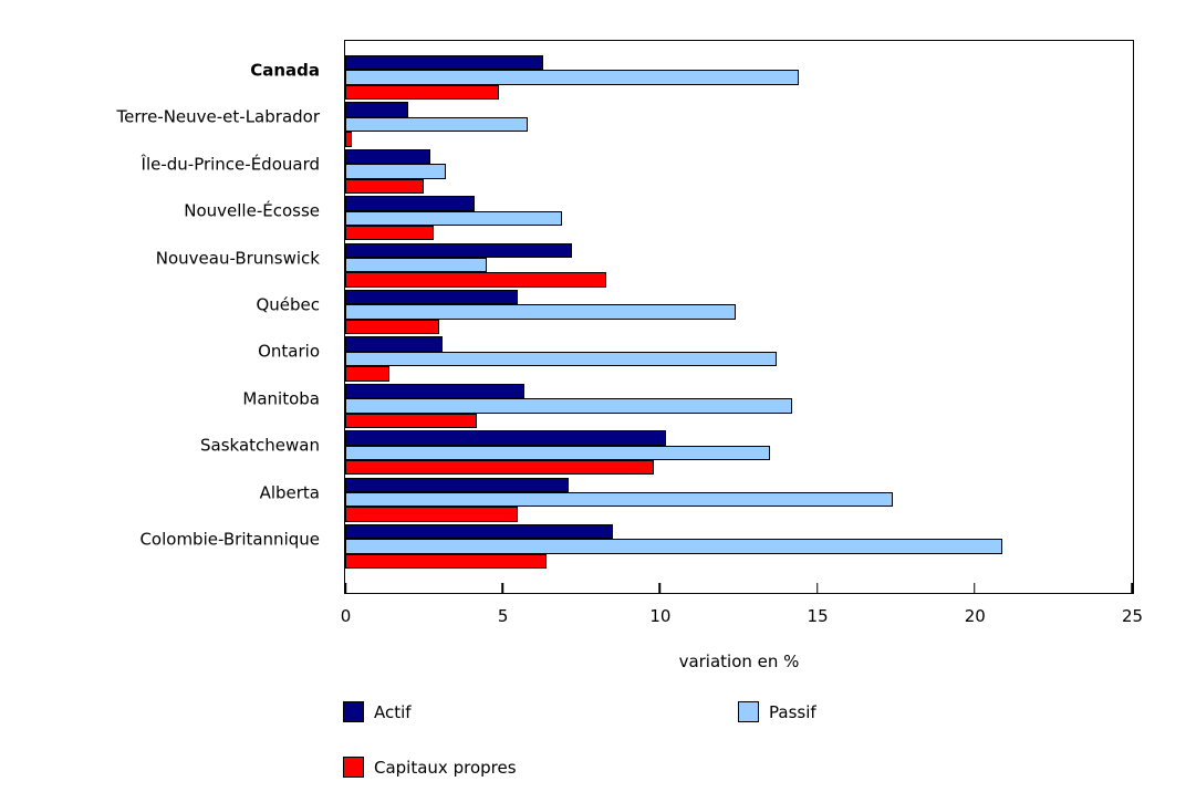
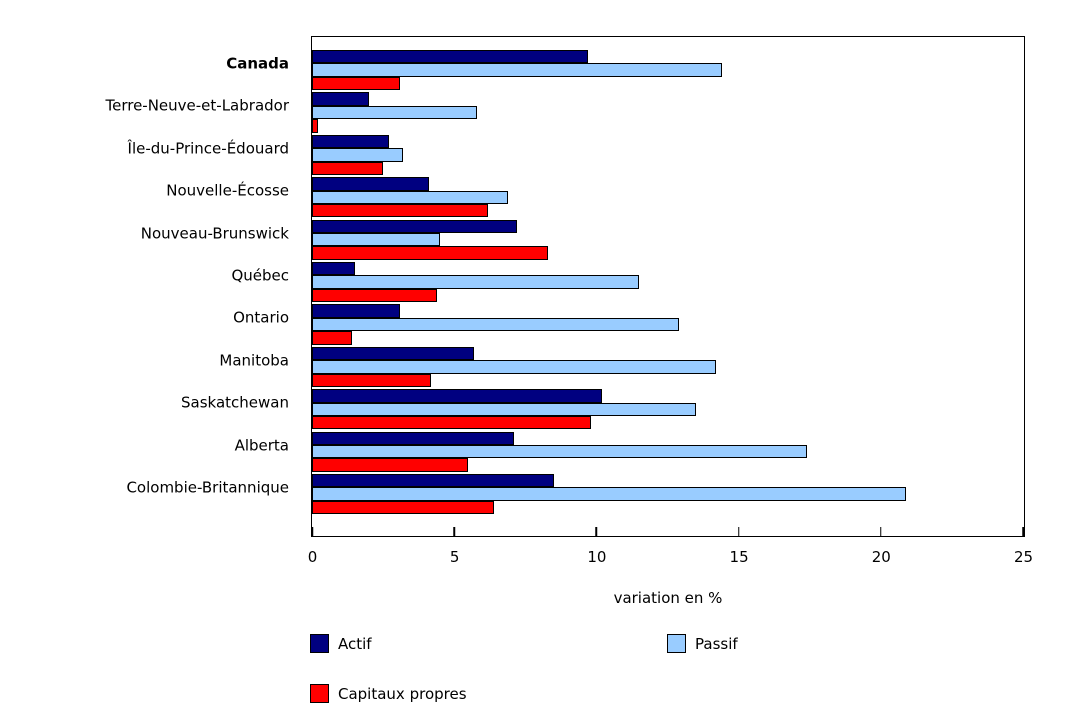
Actif/Canada: 6.3 -> 9.7
Capitaux propres/Canada: 4.9 -> 3.1
Capitaux propres/Nouvelle-Écosse: 2.8 -> 6.2
Actif/Québec: 5.5 -> 1.5
Passif/Québec: 12.4 -> 11.5
Capitaux propres/Québec: 3.0 -> 4.4
Passif/Ontario: 13.7 -> 12.9
